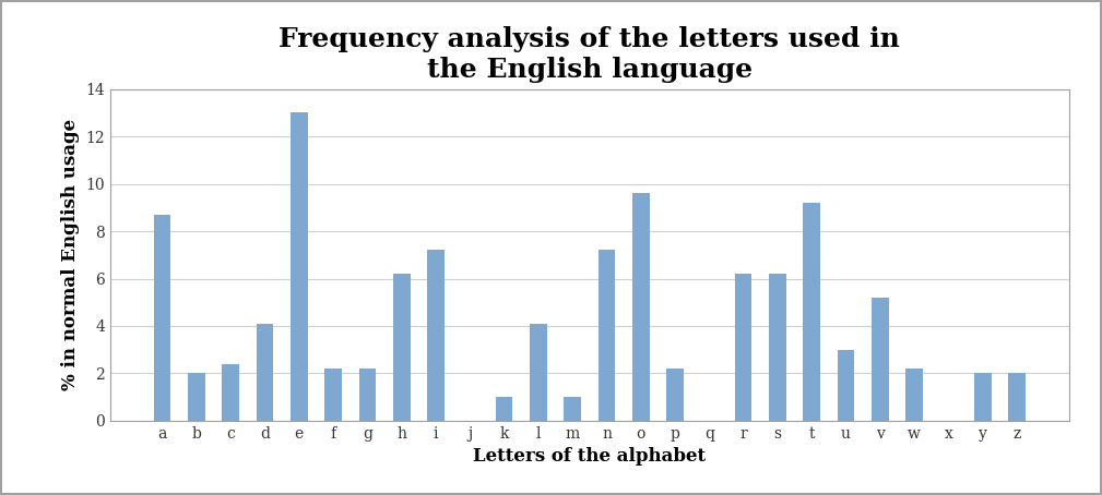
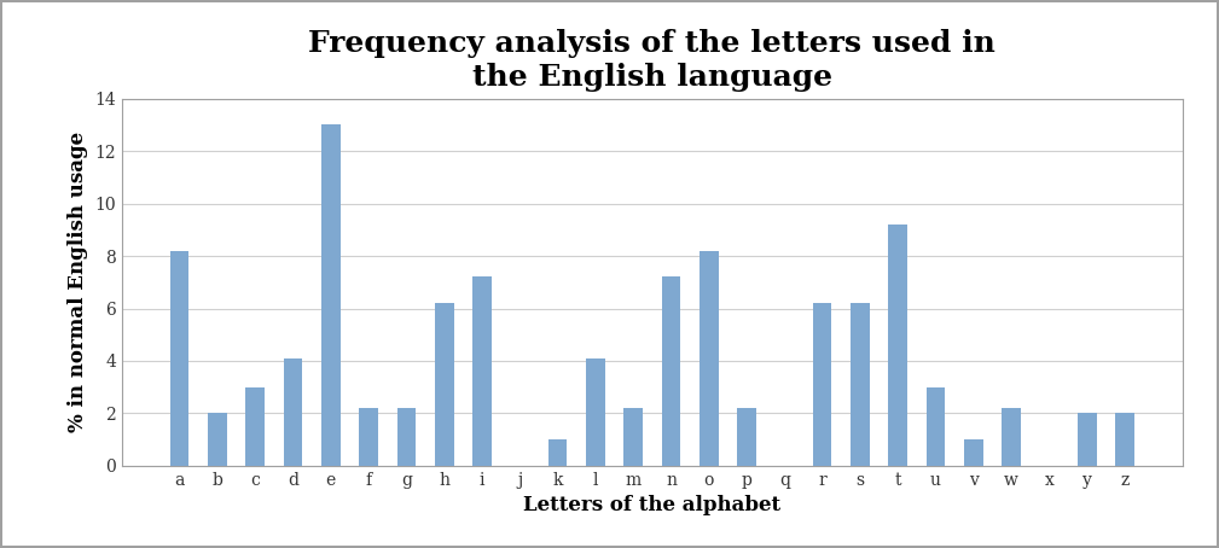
a: 8.7 -> 8.2
c: 2.4 -> 3.0
m: 1.0 -> 2.2
o: 9.6 -> 8.2
v: 5.2 -> 1.0
